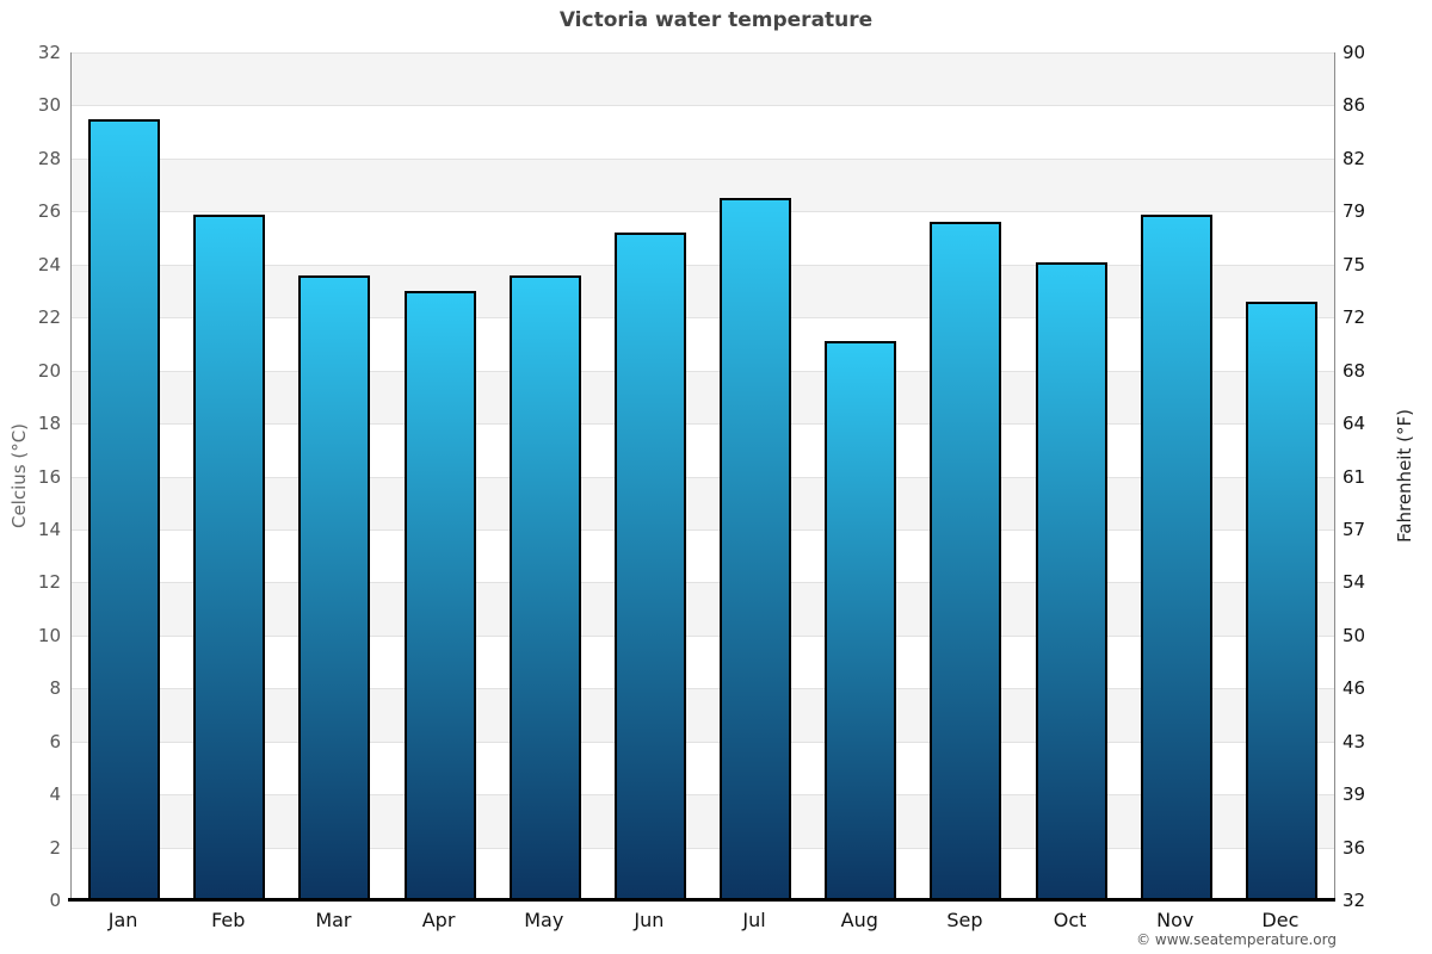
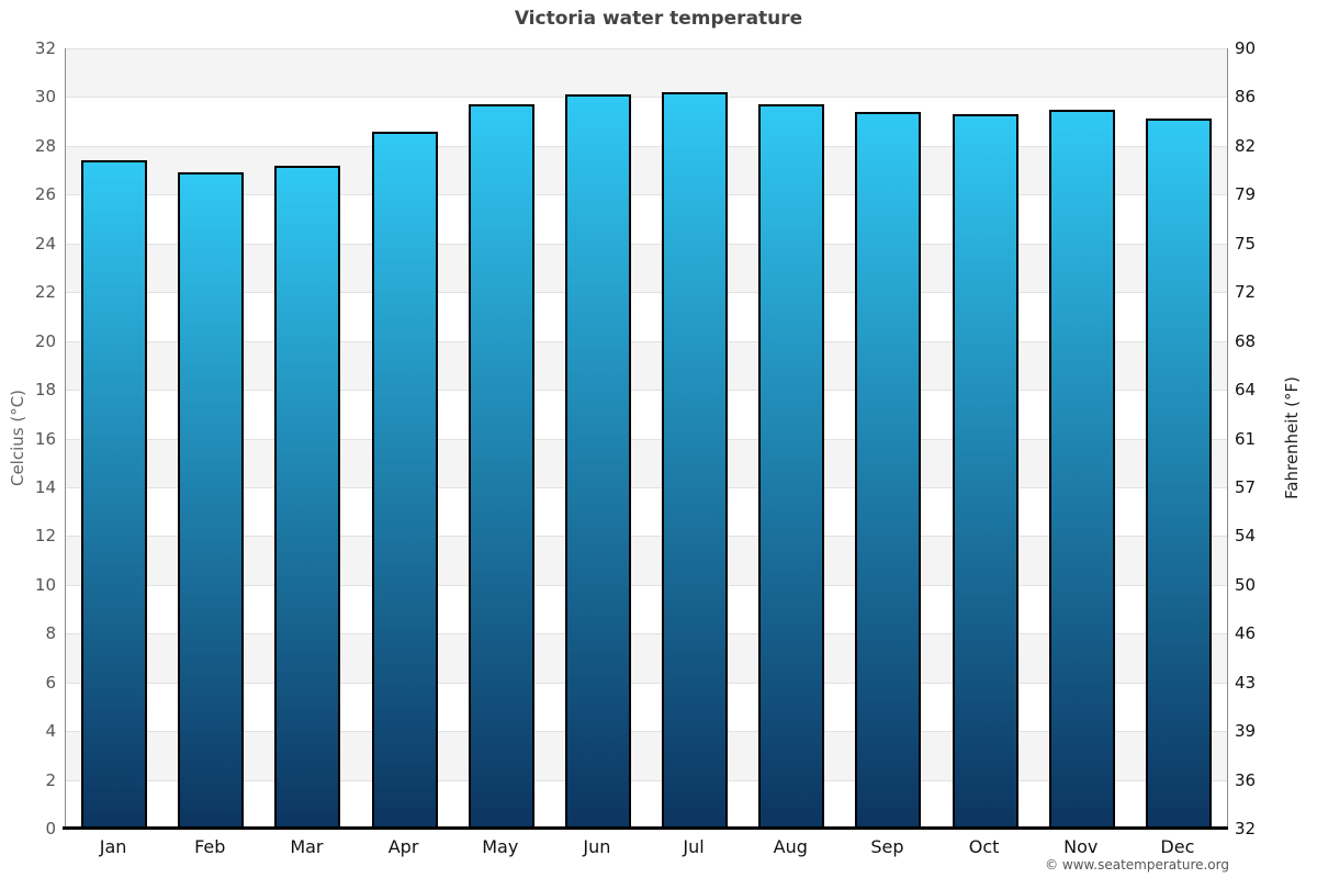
Jan: 29.5 -> 27.4
Feb: 25.9 -> 26.9
Mar: 23.6 -> 27.2
Apr: 23.0 -> 28.6
May: 23.6 -> 29.7
Jun: 25.2 -> 30.1
Jul: 26.5 -> 30.2
Aug: 21.1 -> 29.7
Sep: 25.6 -> 29.4
Oct: 24.1 -> 29.3
Nov: 25.9 -> 29.5
Dec: 22.6 -> 29.1
